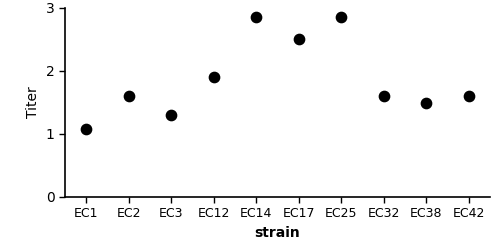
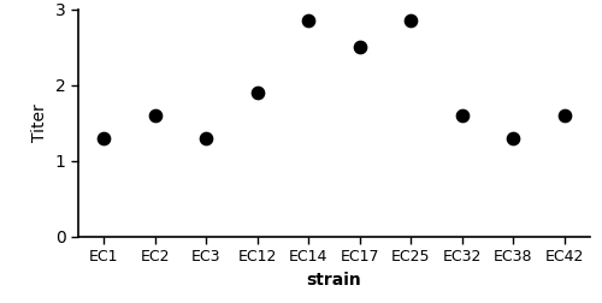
EC1: 1.08 -> 1.30
EC38: 1.48 -> 1.30
